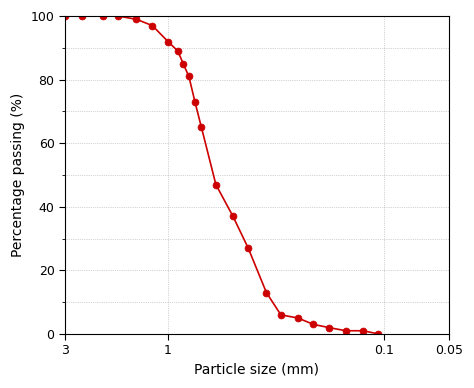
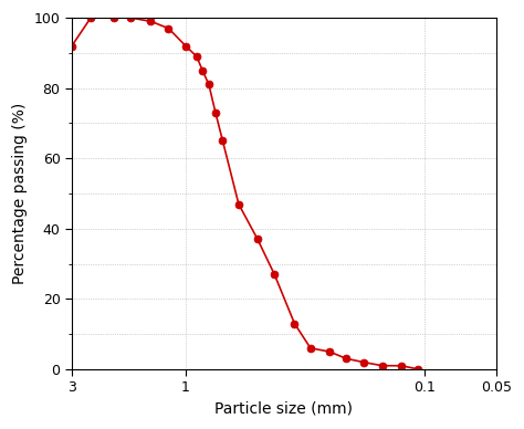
3: 100 -> 92
